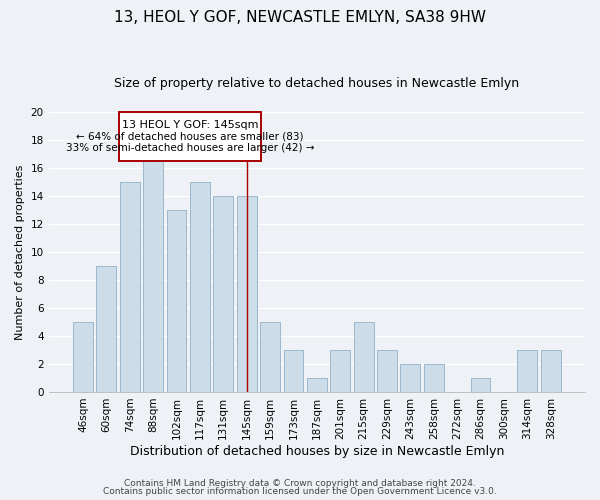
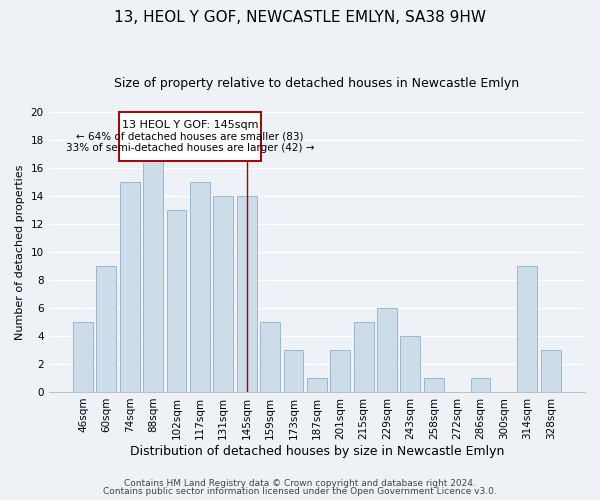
229sqm: 3 -> 6
243sqm: 2 -> 4
258sqm: 2 -> 1
314sqm: 3 -> 9
